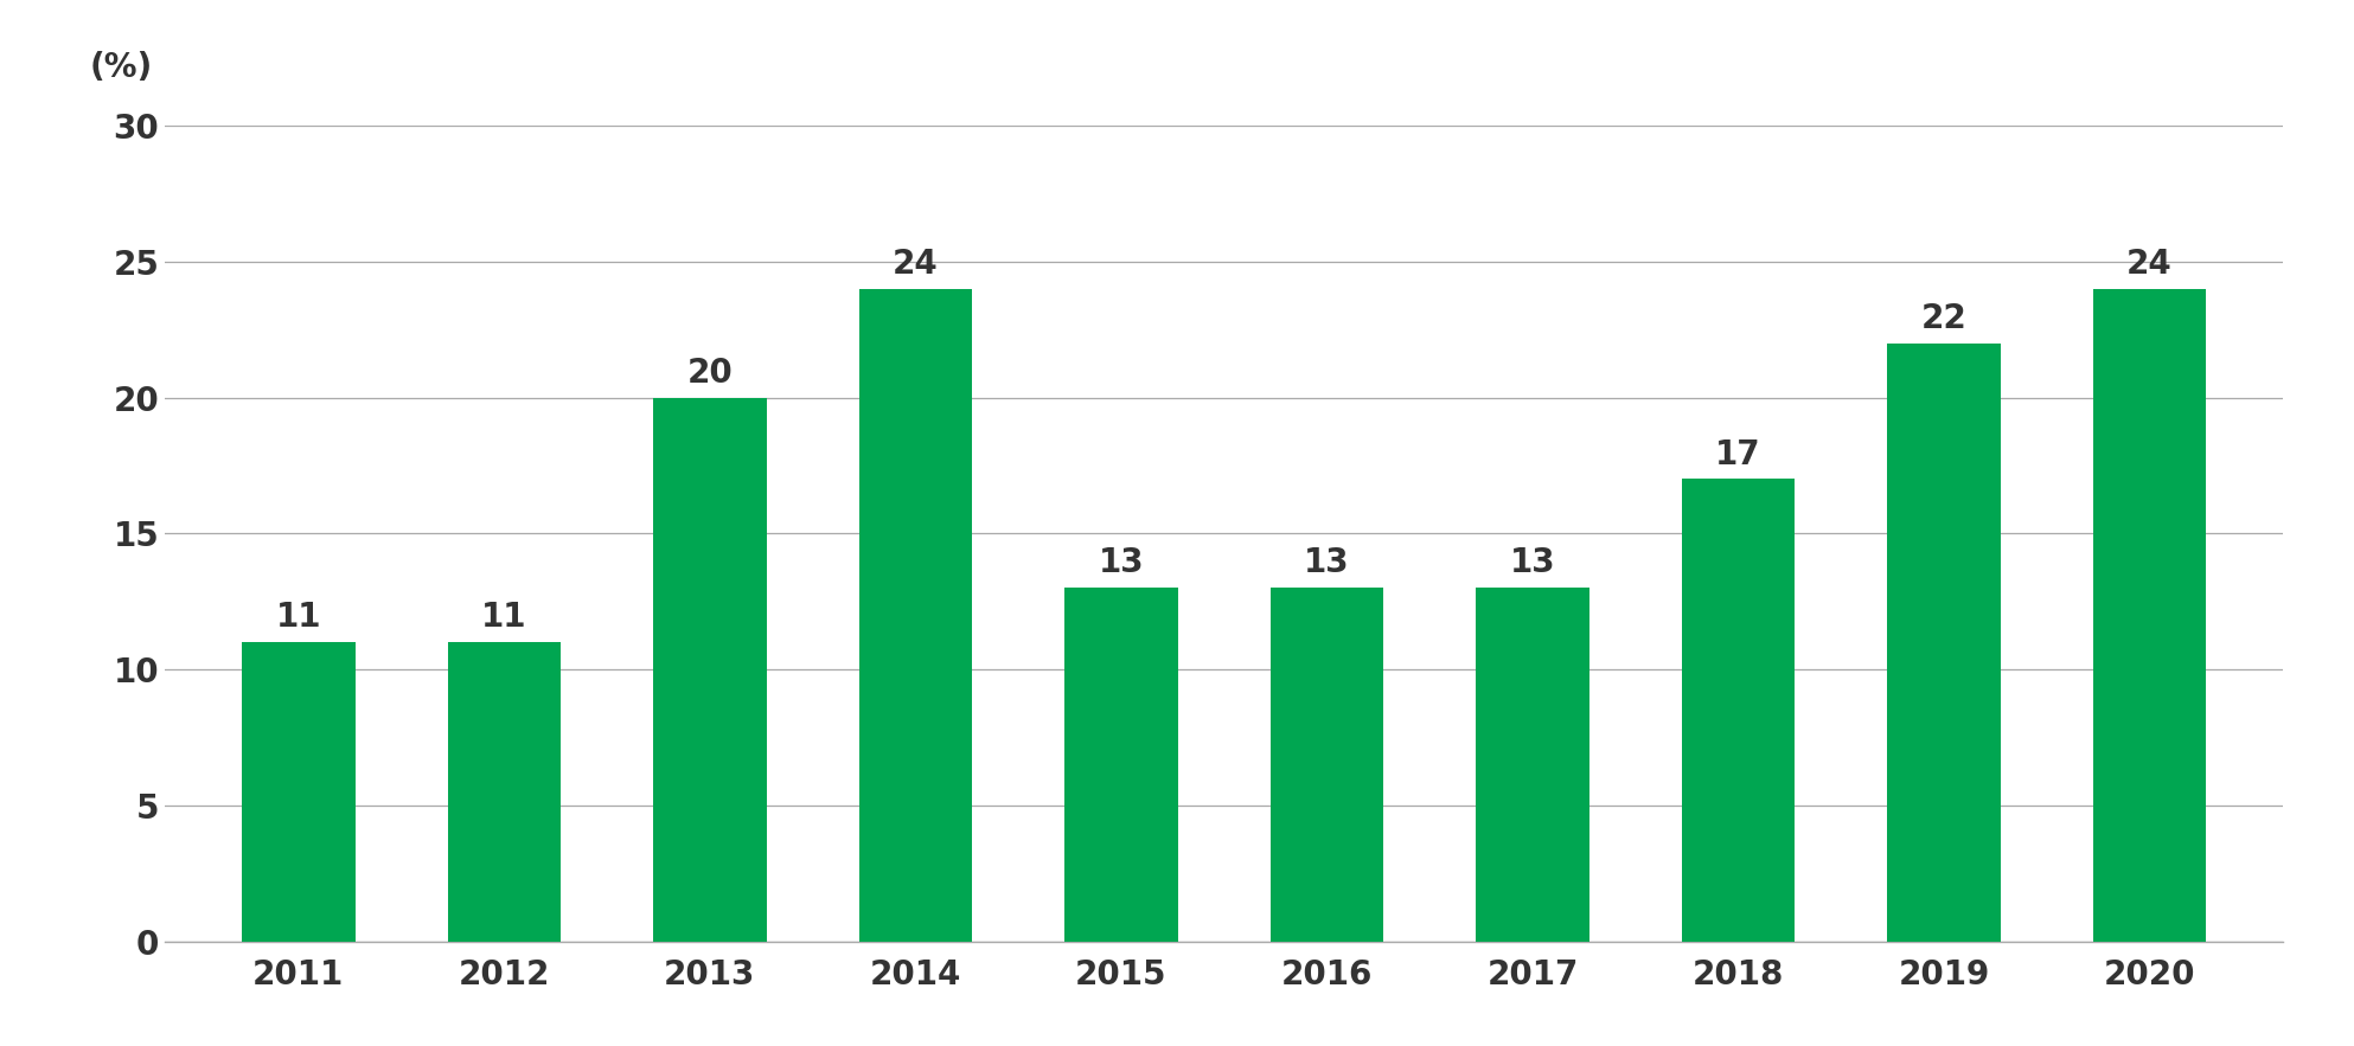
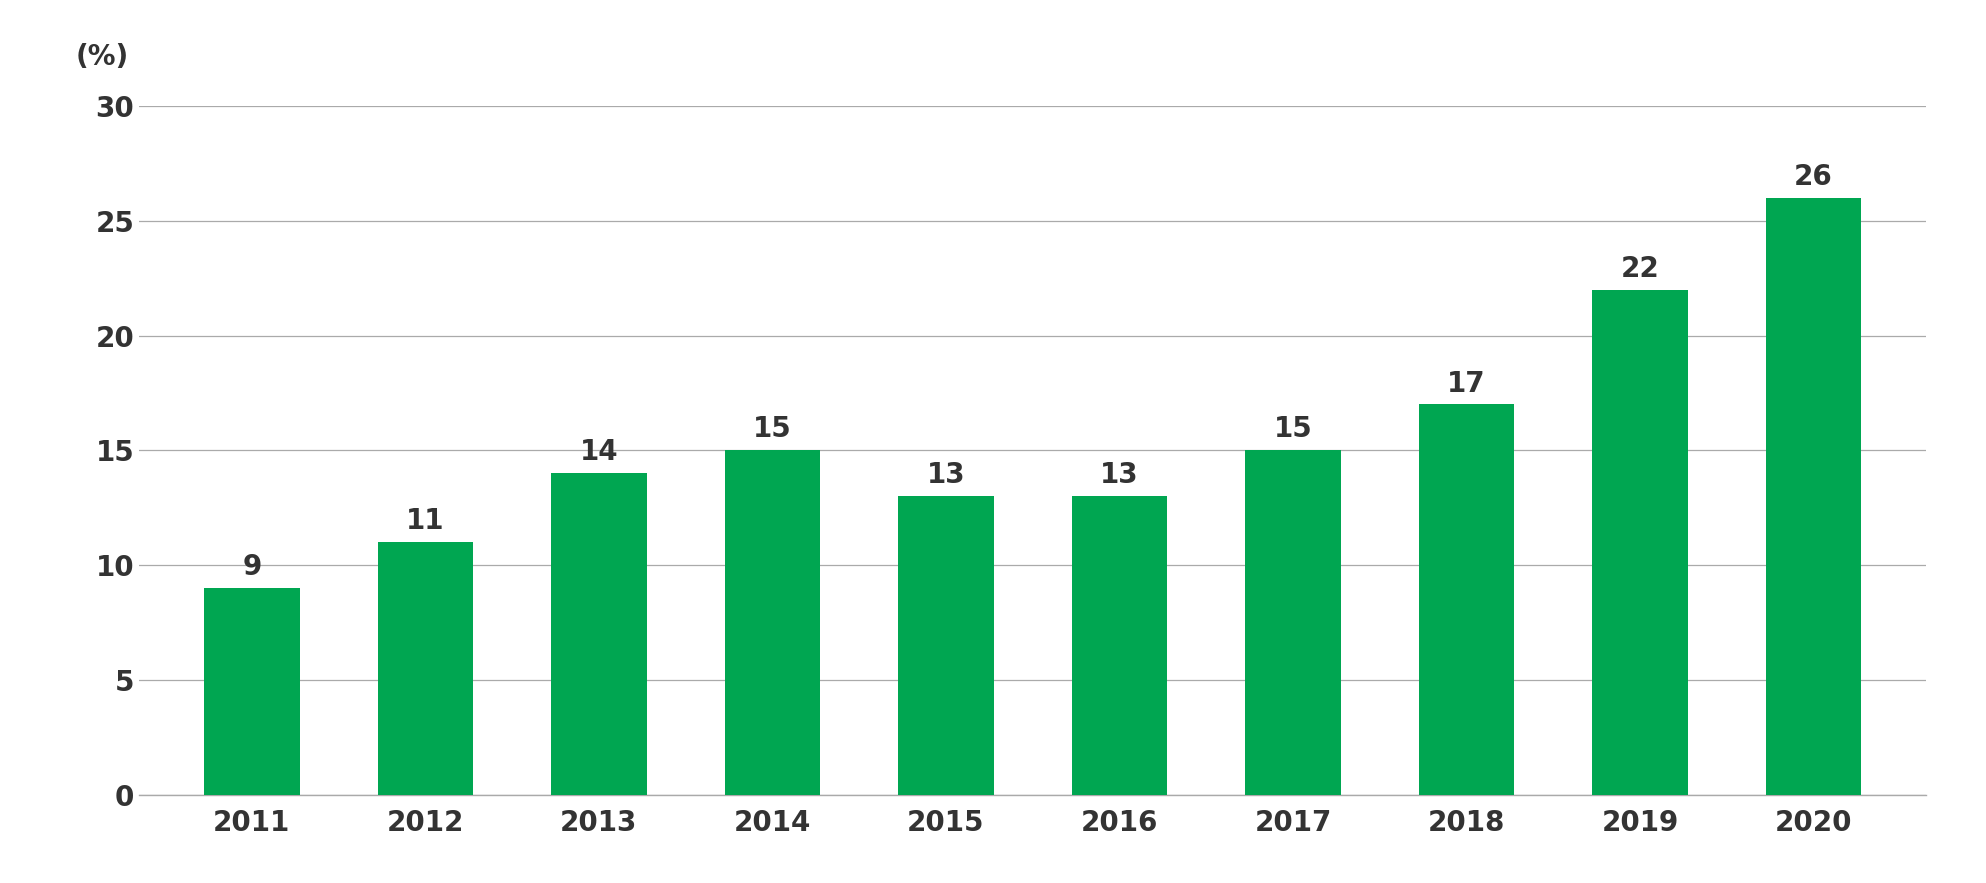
2011: 11 -> 9
2013: 20 -> 14
2014: 24 -> 15
2017: 13 -> 15
2020: 24 -> 26
